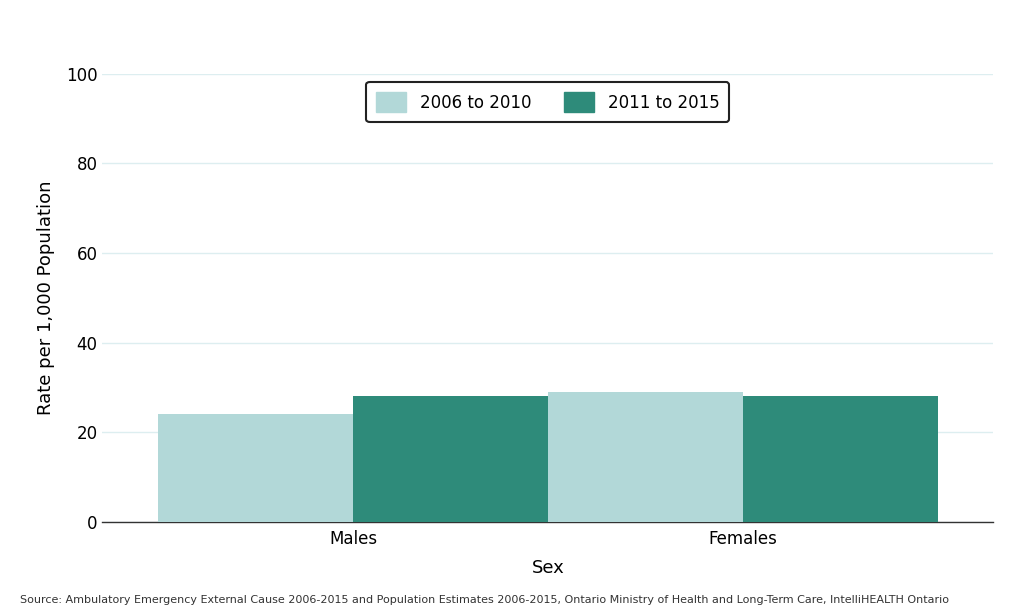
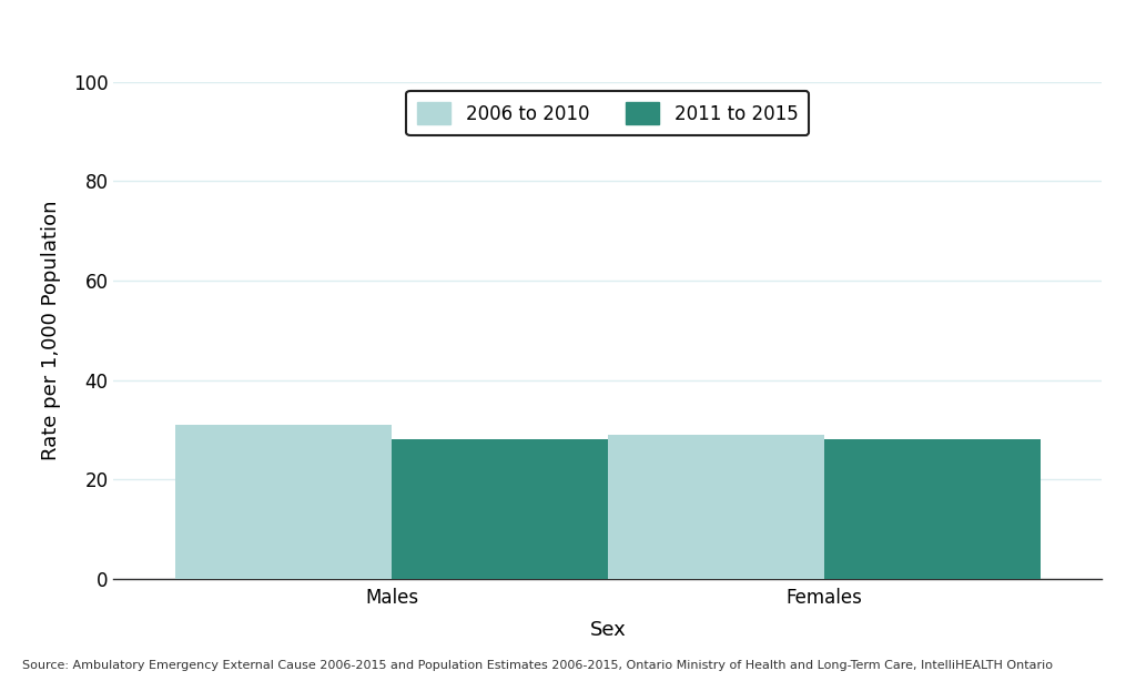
2006 to 2010/Males: 24 -> 31
